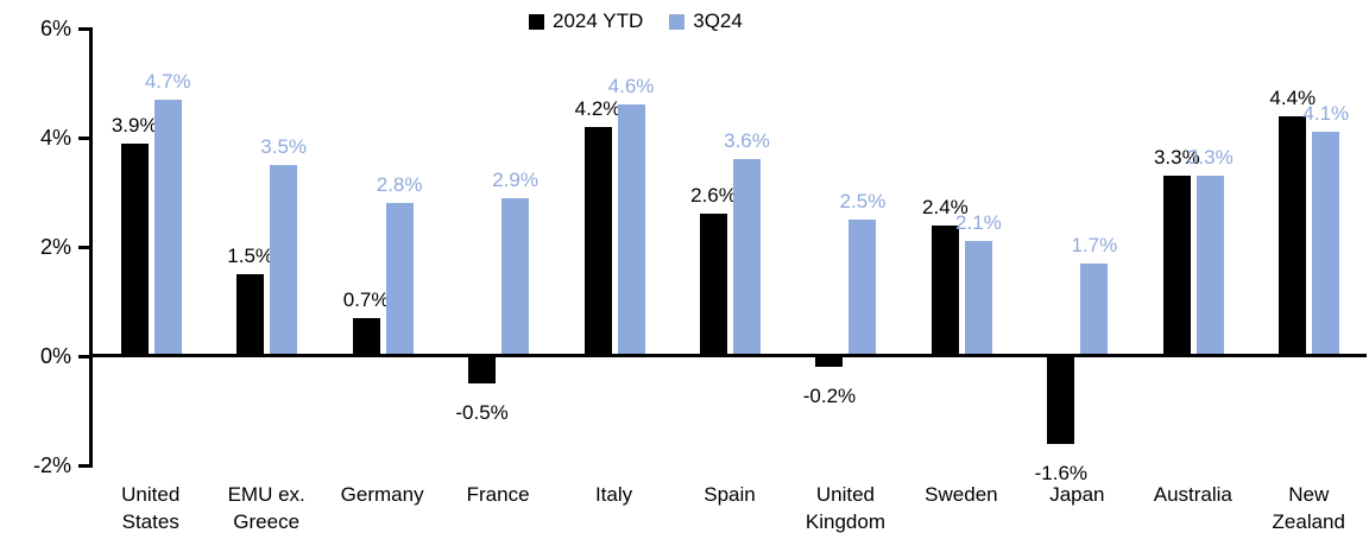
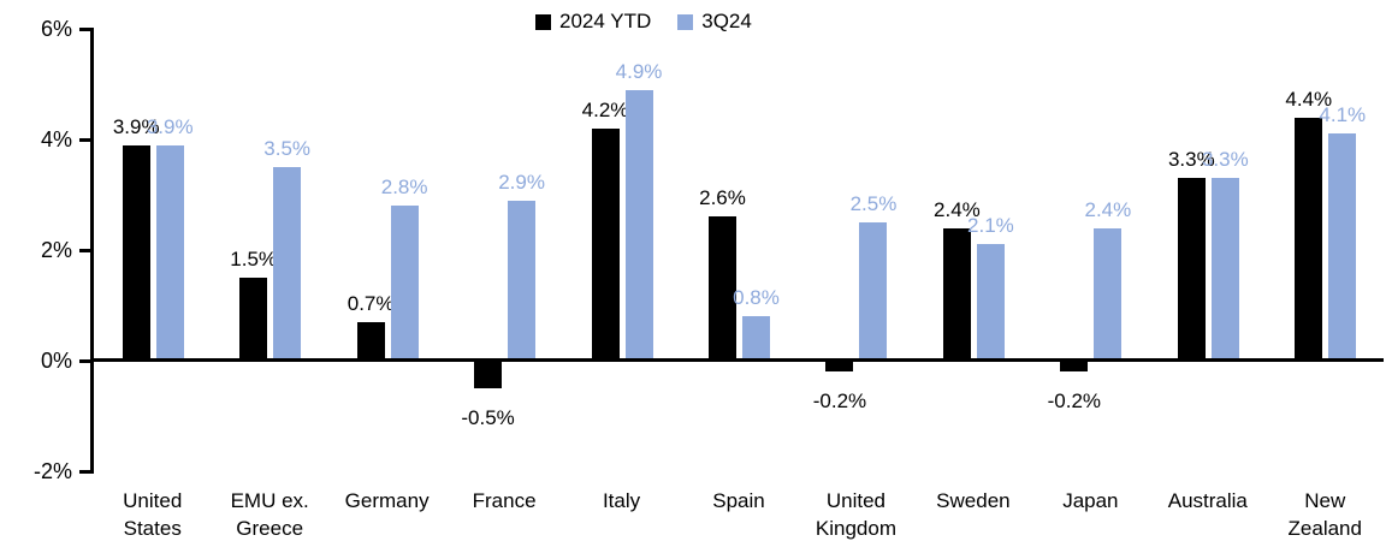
3Q24/United States: 4.7% -> 3.9%
3Q24/Italy: 4.6% -> 4.9%
3Q24/Spain: 3.6% -> 0.8%
2024 YTD/Japan: -1.6% -> -0.2%
3Q24/Japan: 1.7% -> 2.4%
